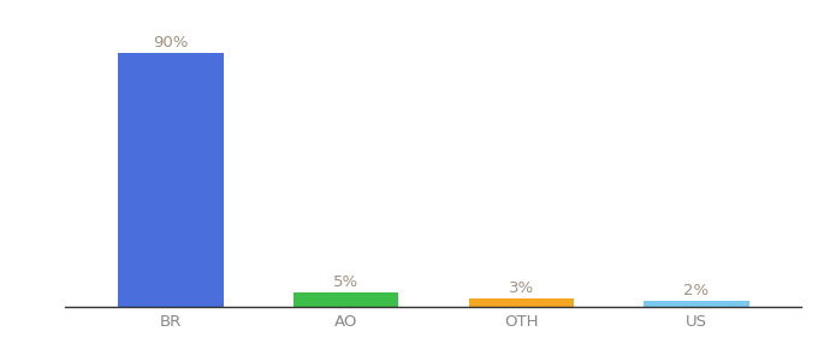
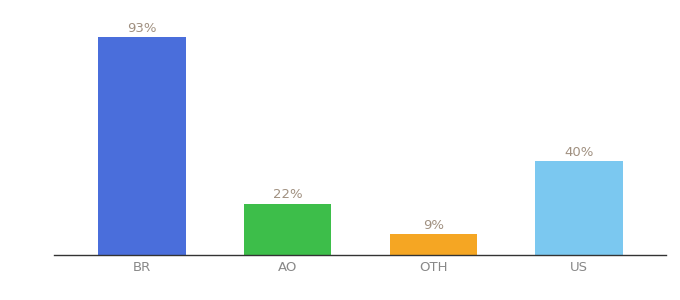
BR: 90% -> 93%
AO: 5% -> 22%
OTH: 3% -> 9%
US: 2% -> 40%
